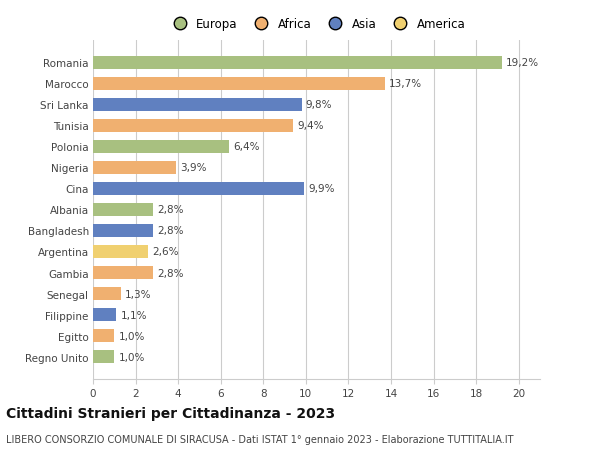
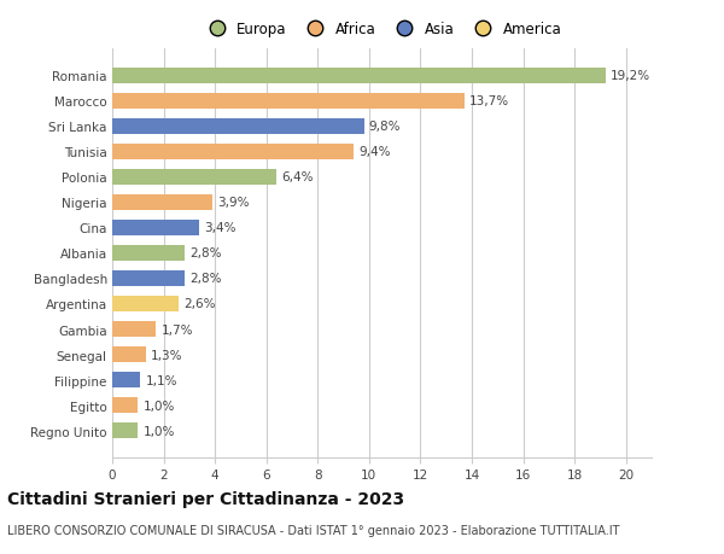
Cina: 9,9% -> 3,4%
Gambia: 2,8% -> 1,7%
